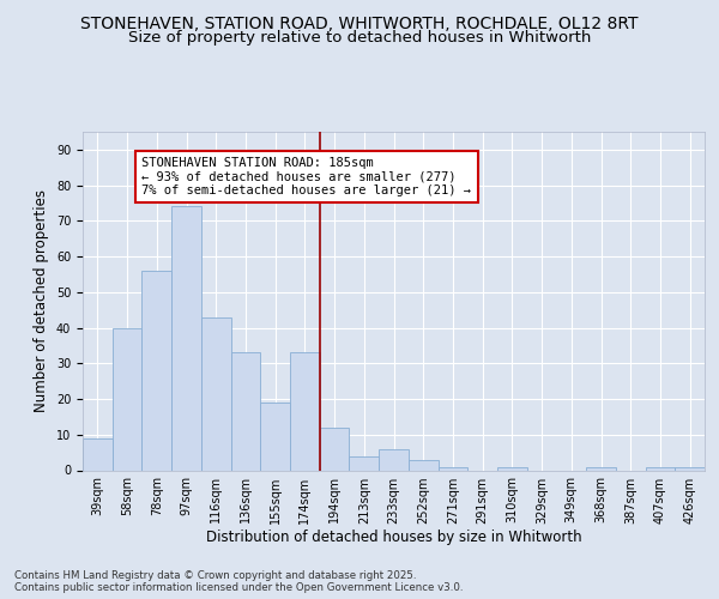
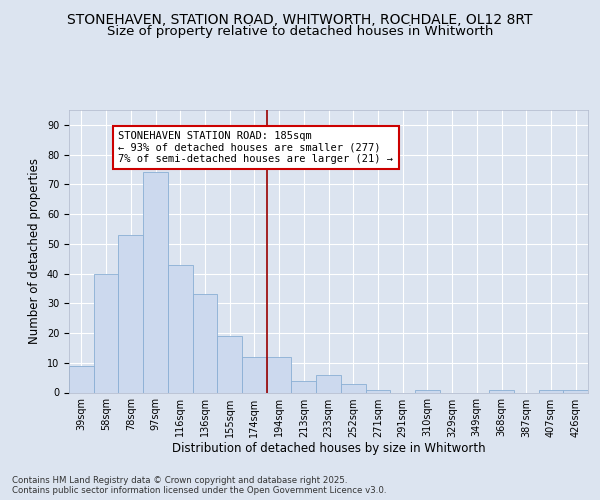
78sqm: 56 -> 53
174sqm: 33 -> 12
